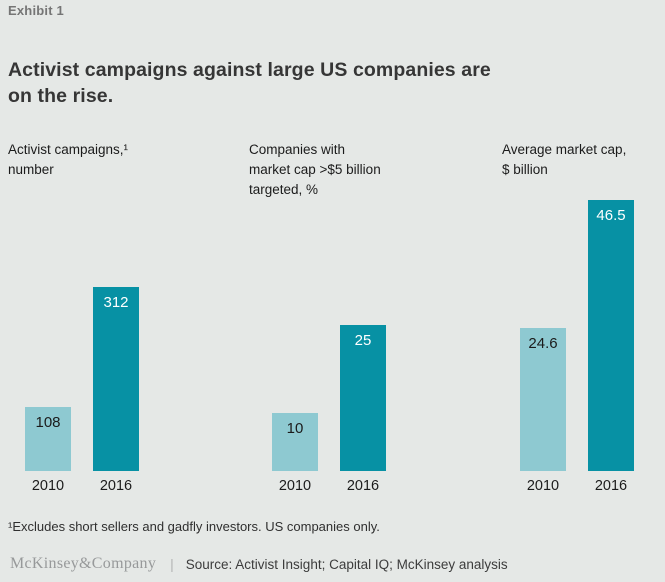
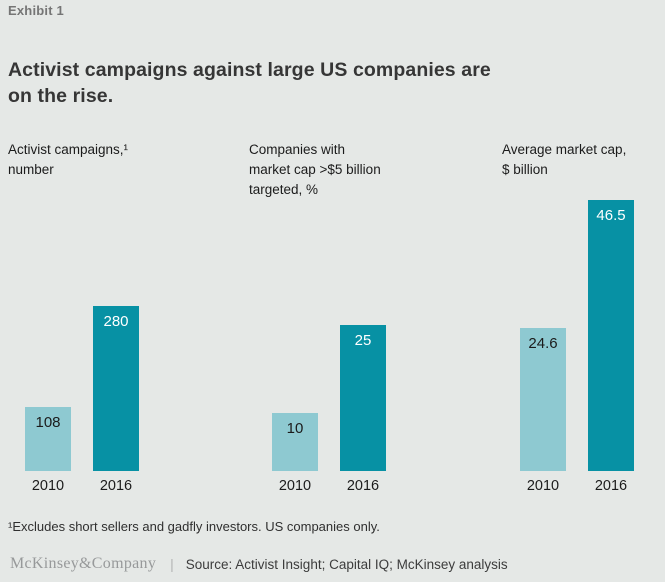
Activist campaigns,¹ number/2016: 312 -> 280
